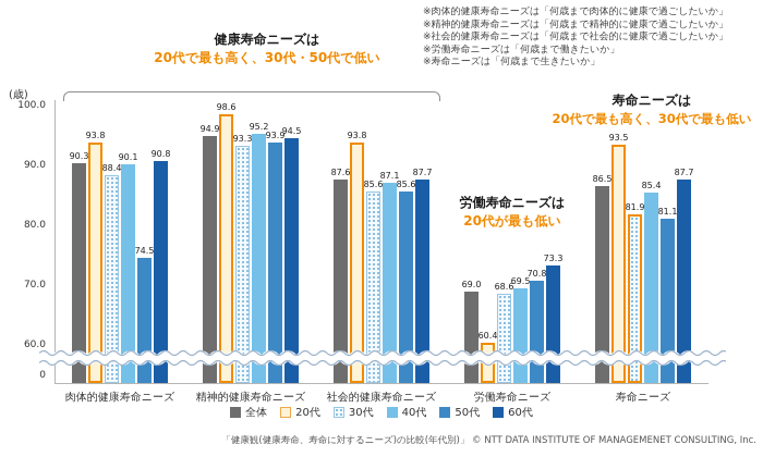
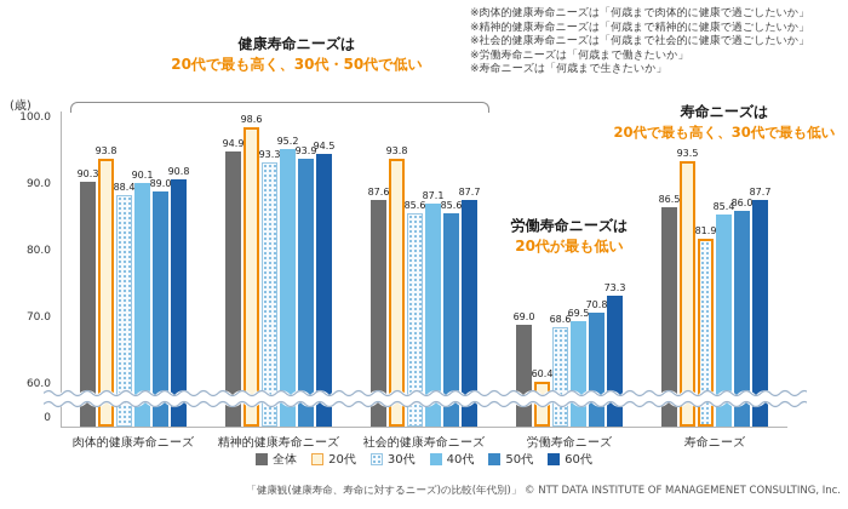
50代/肉体的健康寿命ニーズ: 74.5 -> 89.0
50代/寿命ニーズ: 81.1 -> 86.0
